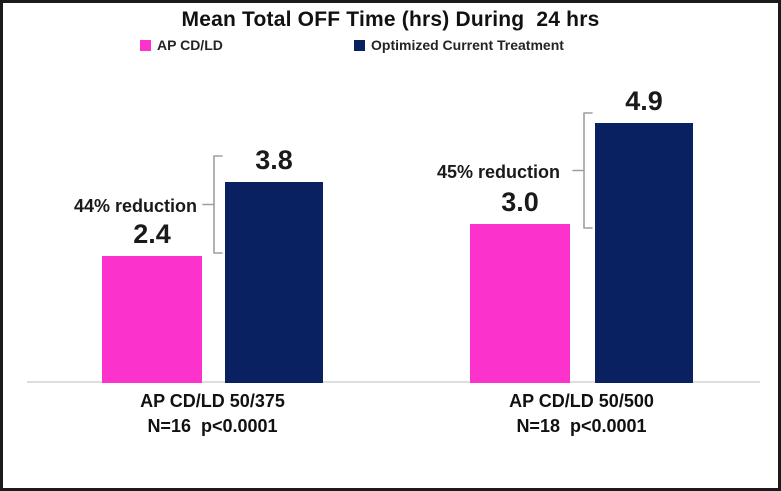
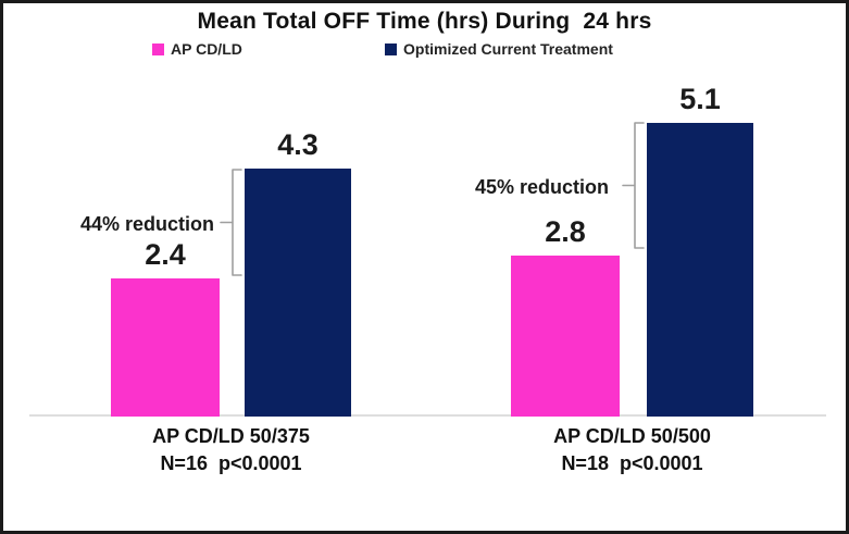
Optimized Current Treatment/AP CD/LD 50/375: 3.8 -> 4.3
AP CD/LD/AP CD/LD 50/500: 3.0 -> 2.8
Optimized Current Treatment/AP CD/LD 50/500: 4.9 -> 5.1
